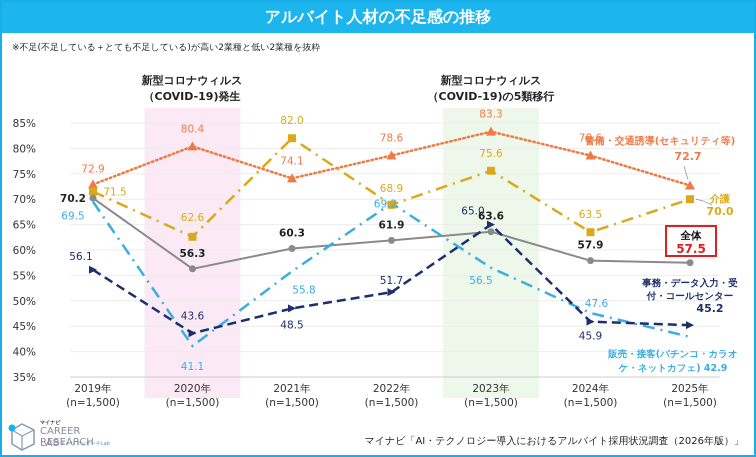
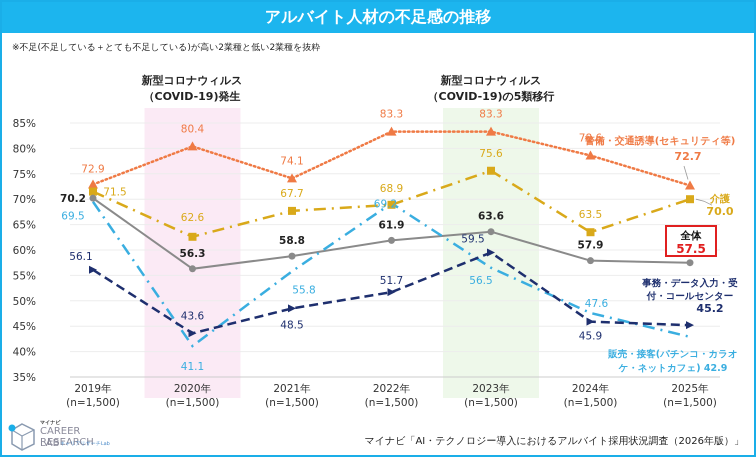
介護/2021年: 82.0 -> 67.7
全体/2021年: 60.3 -> 58.8
警備・交通誘導(セキュリティ等)/2022年: 78.6 -> 83.3
事務・データ入力・受付・コールセンター/2023年: 65.0 -> 59.5
